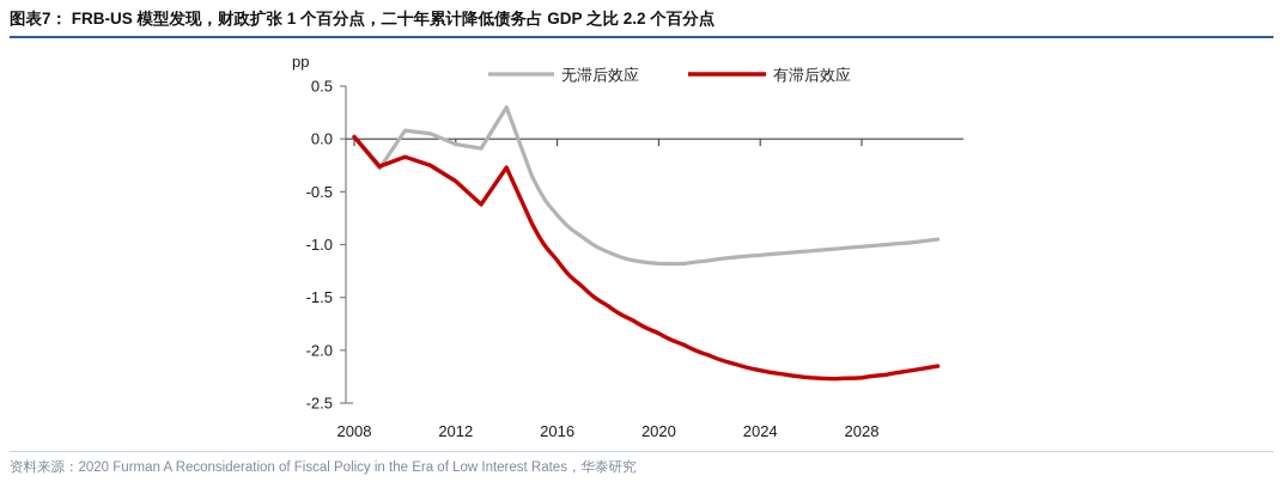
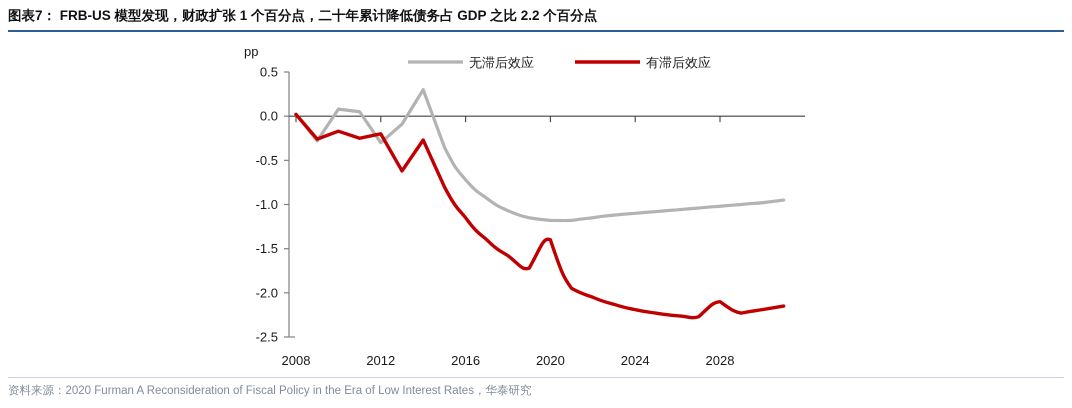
无滞后效应/2012: -0.1 -> -0.3
有滞后效应/2012: -0.4 -> -0.2
有滞后效应/2020: -1.8 -> -1.4
有滞后效应/2028: -2.3 -> -2.1
